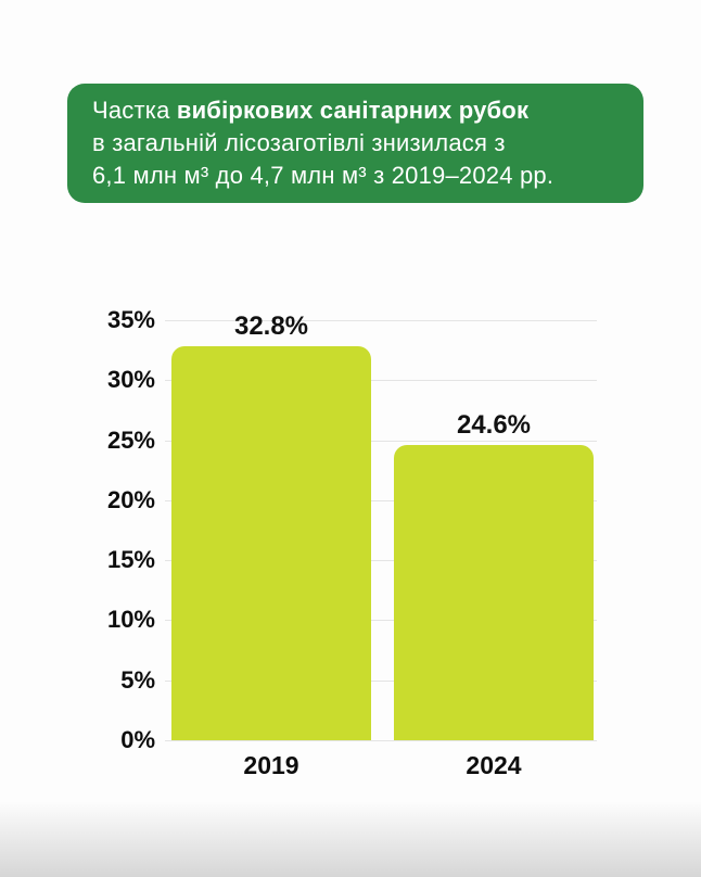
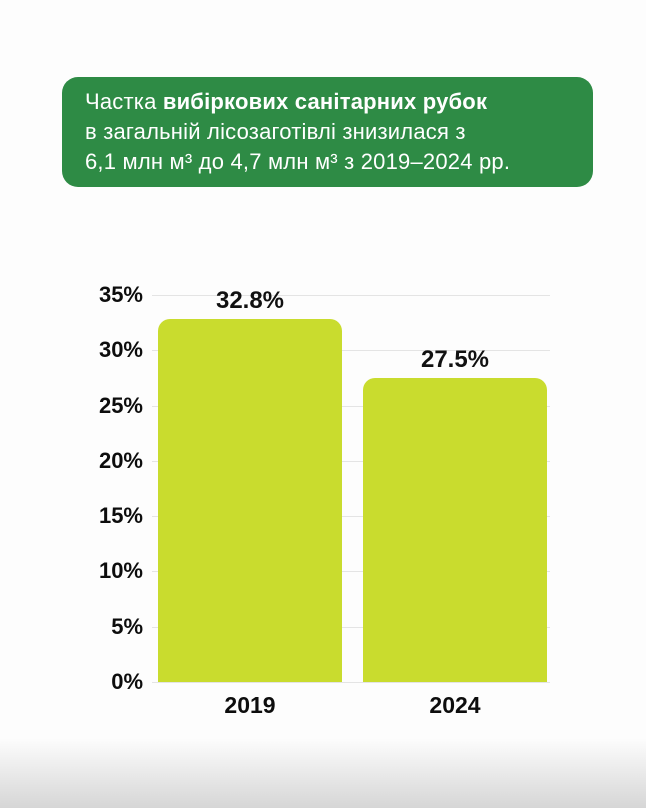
2024: 24.6% -> 27.5%
